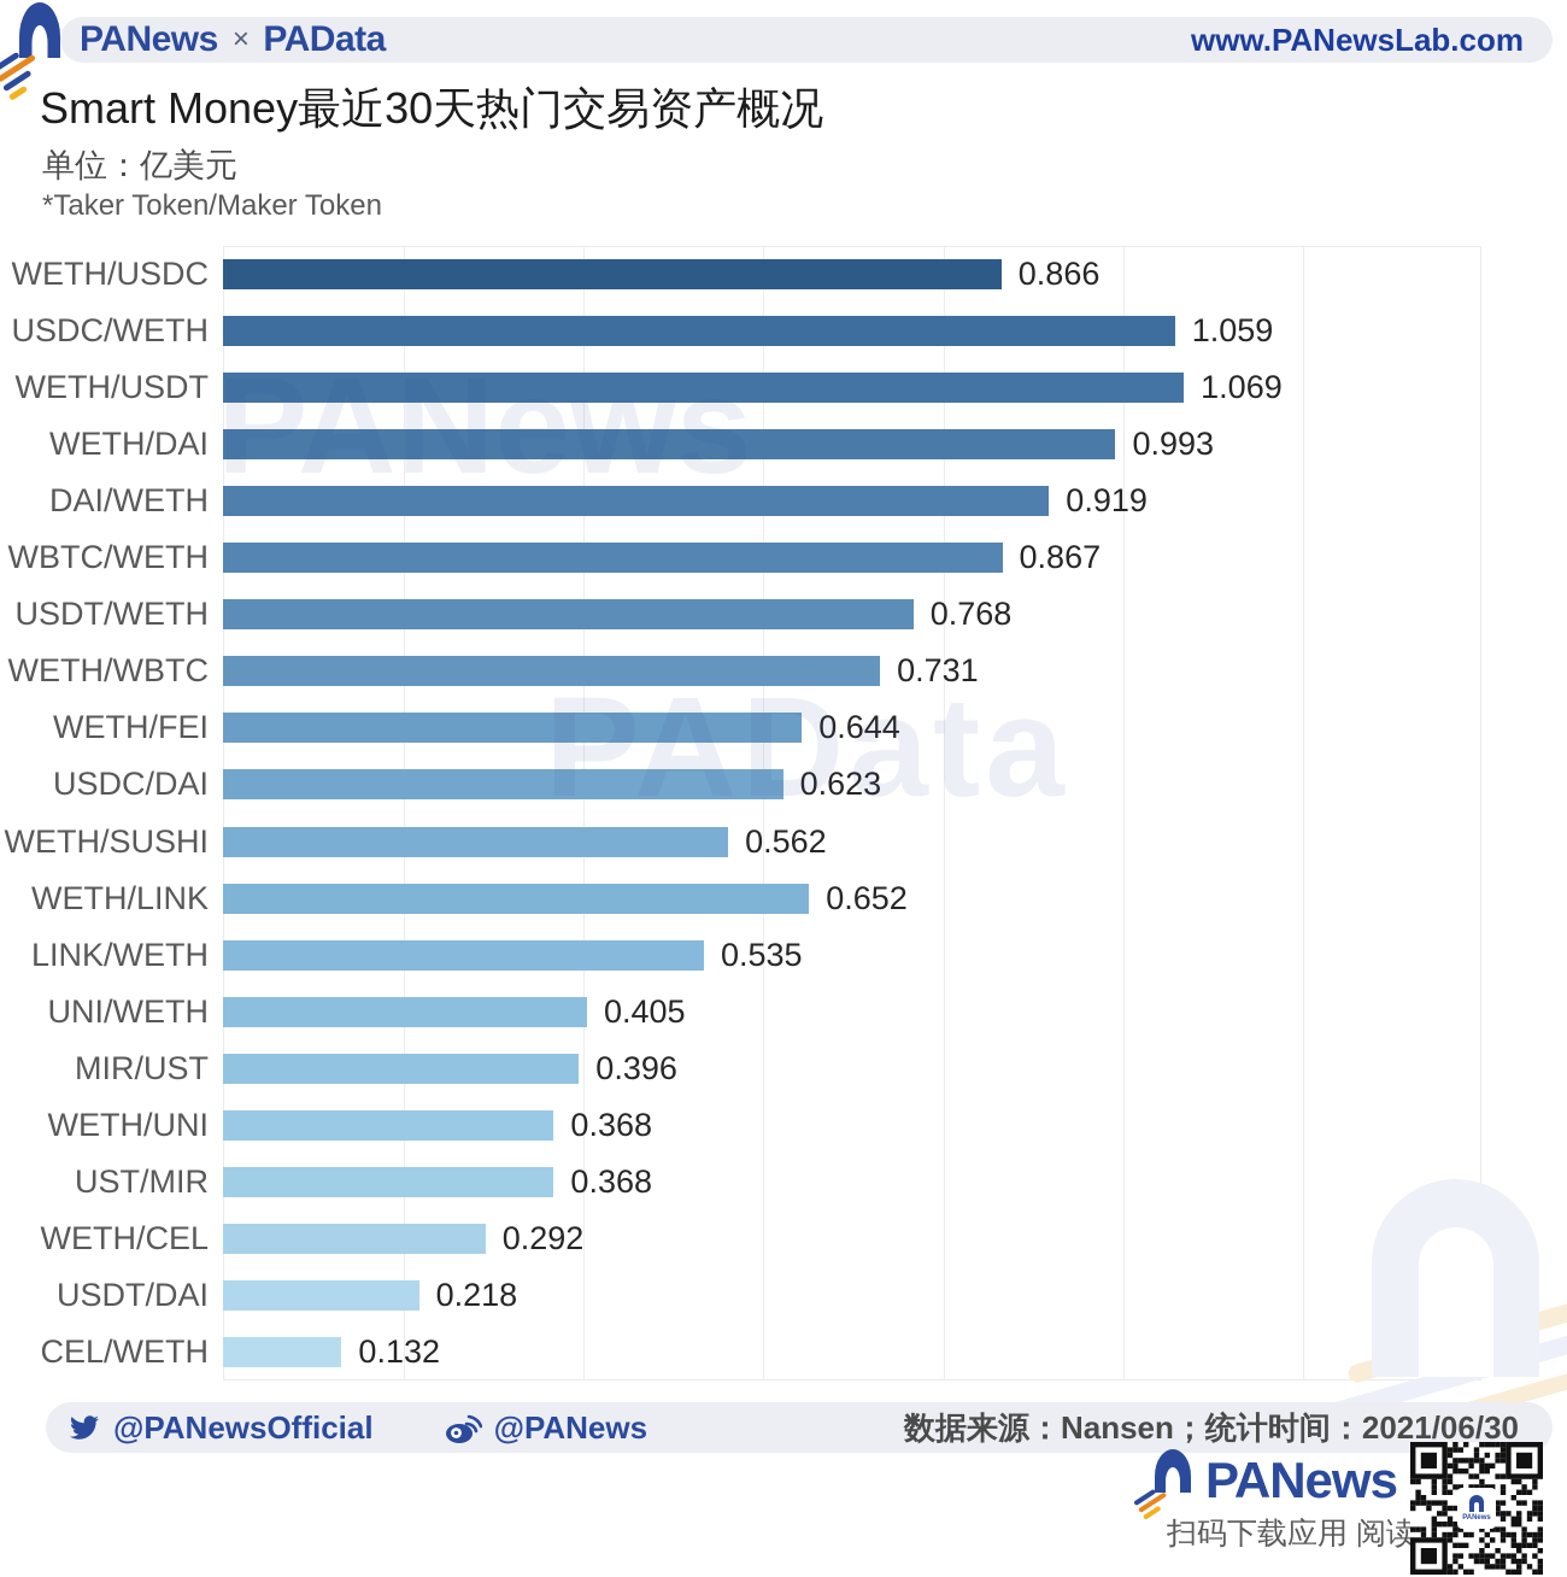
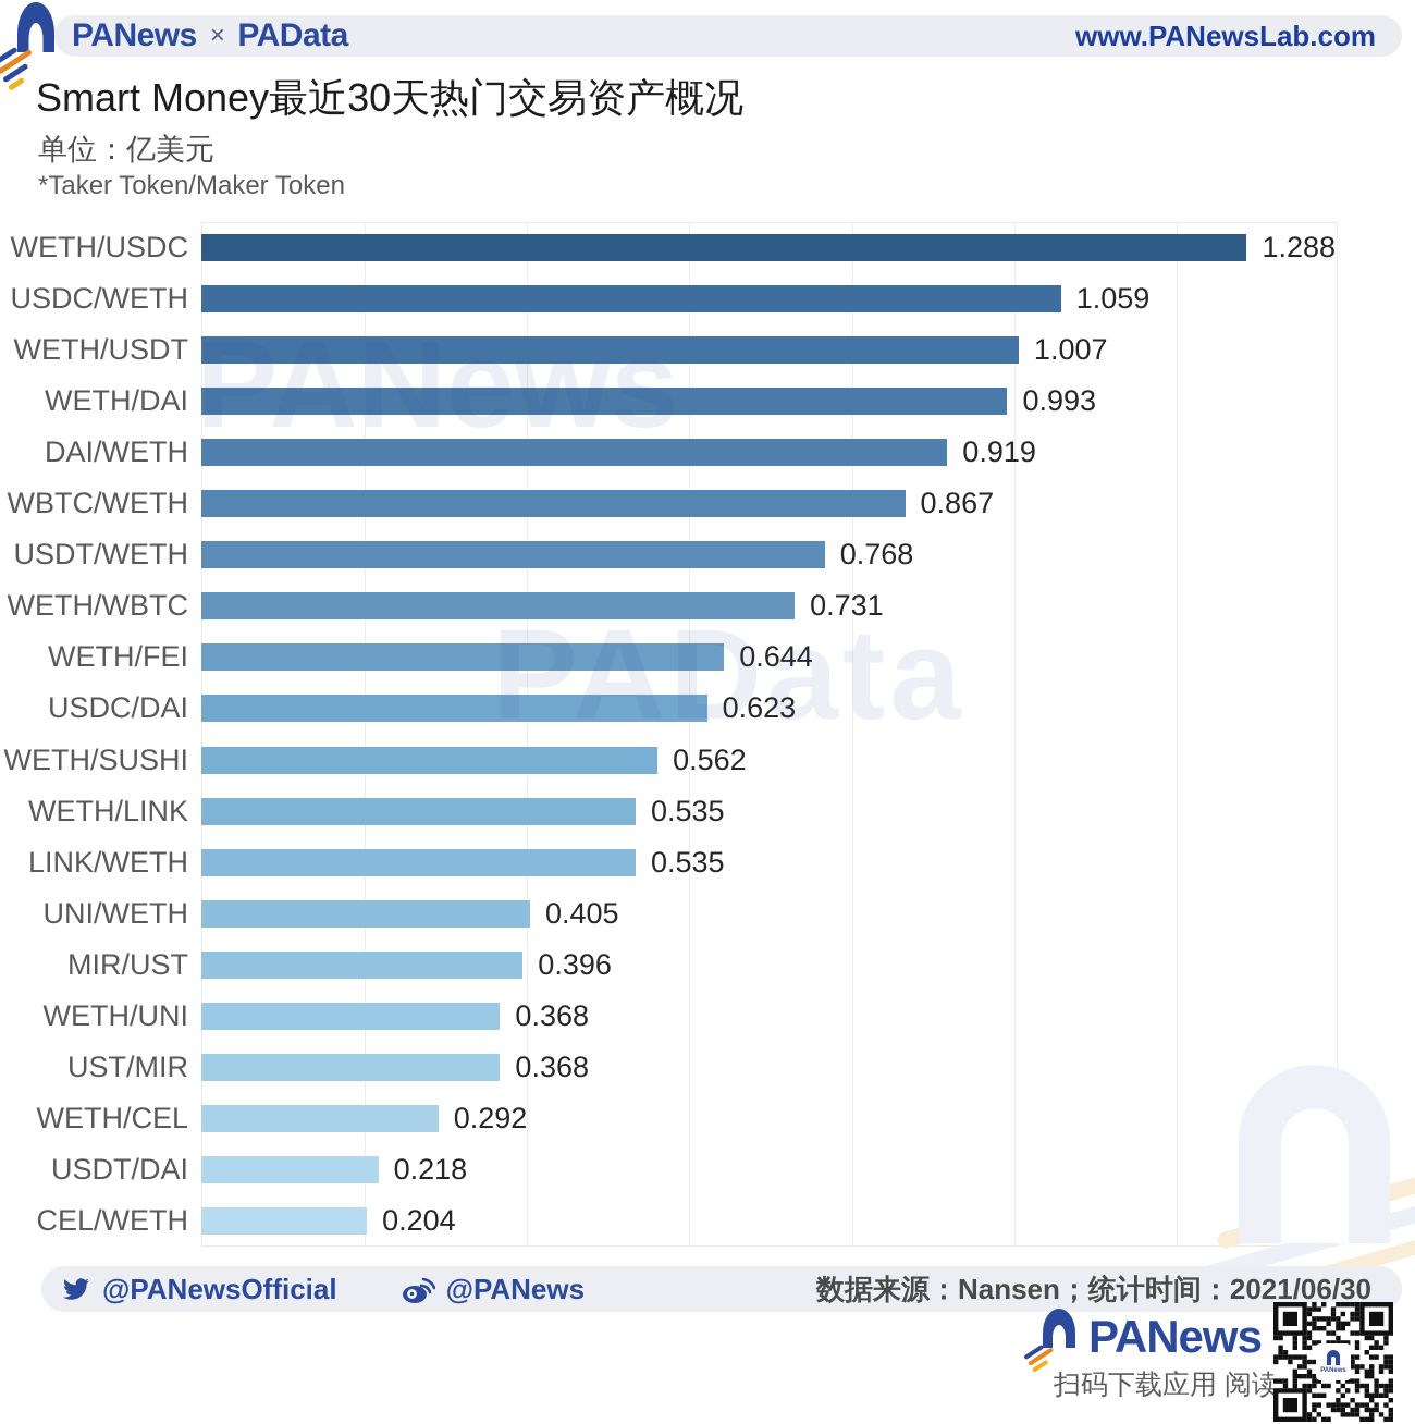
WETH/USDC: 0.866 -> 1.288
WETH/USDT: 1.069 -> 1.007
WETH/LINK: 0.652 -> 0.535
CEL/WETH: 0.132 -> 0.204
